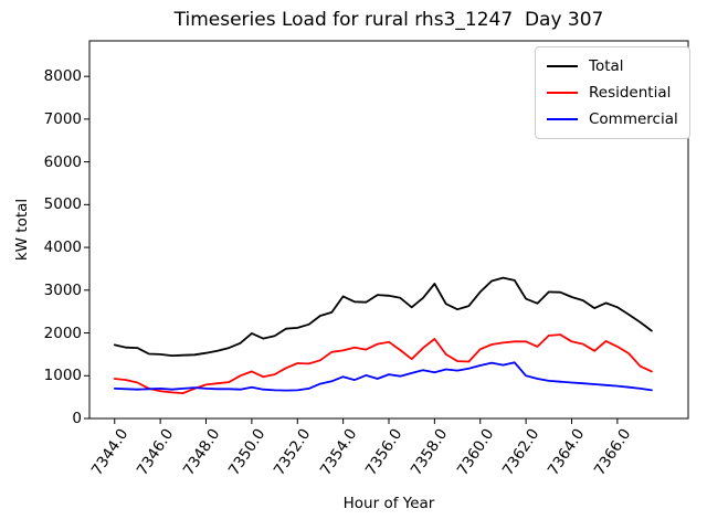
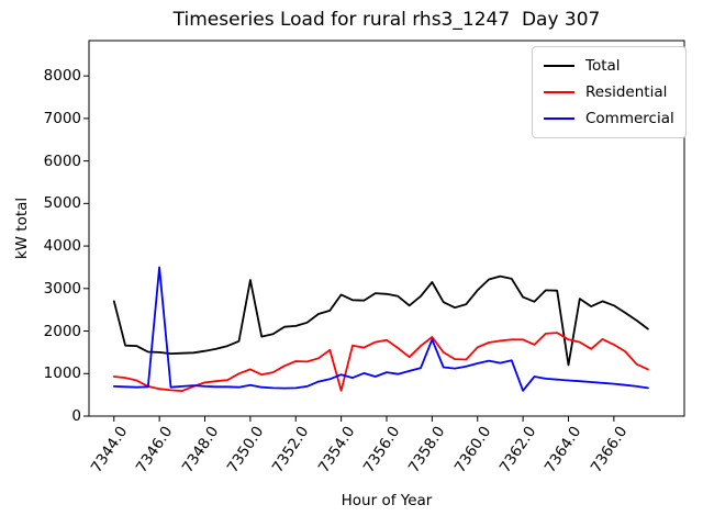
Total/7344.0: 1700 -> 2700
Commercial/7346.0: 700 -> 3500
Total/7350.0: 2000 -> 3200
Residential/7354.0: 1600 -> 600
Commercial/7358.0: 1100 -> 1800
Commercial/7362.0: 1000 -> 600
Total/7364.0: 2800 -> 1200
